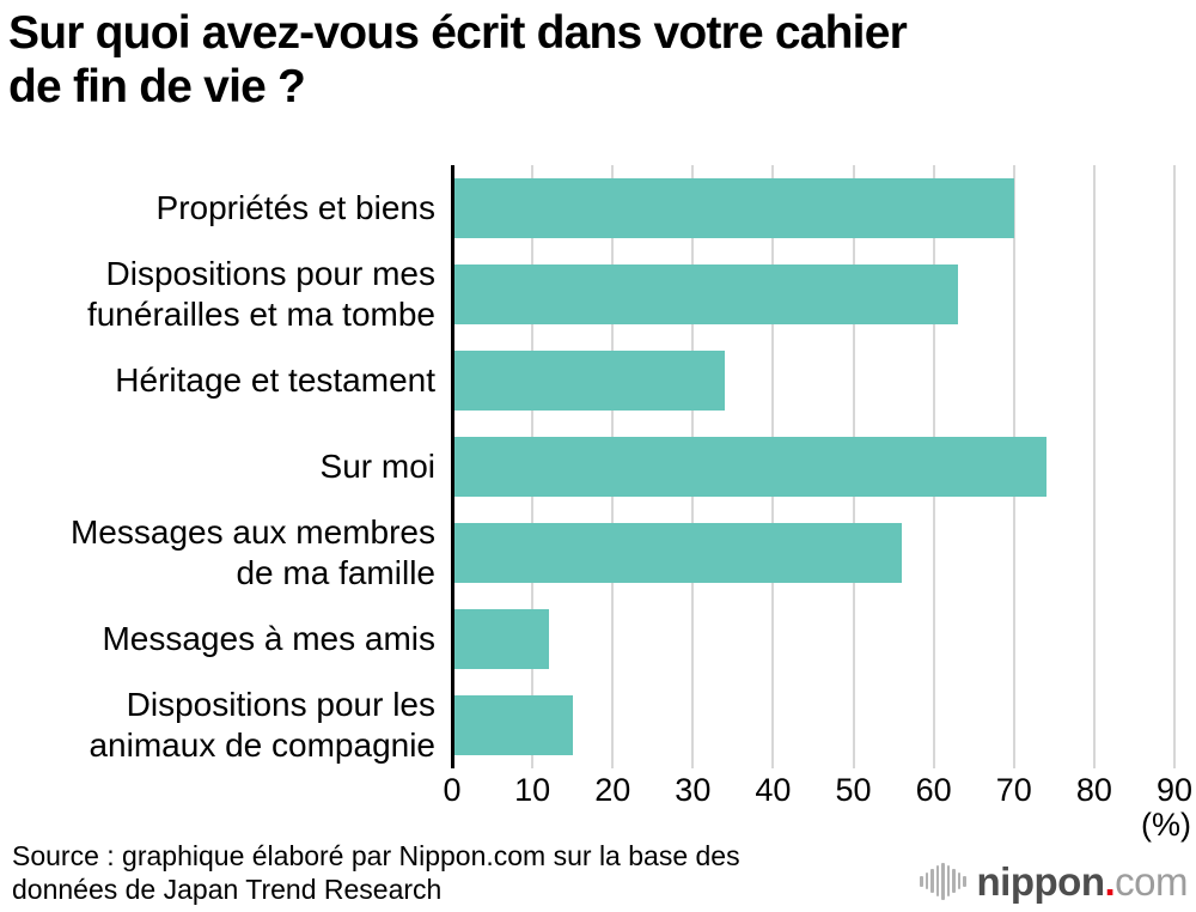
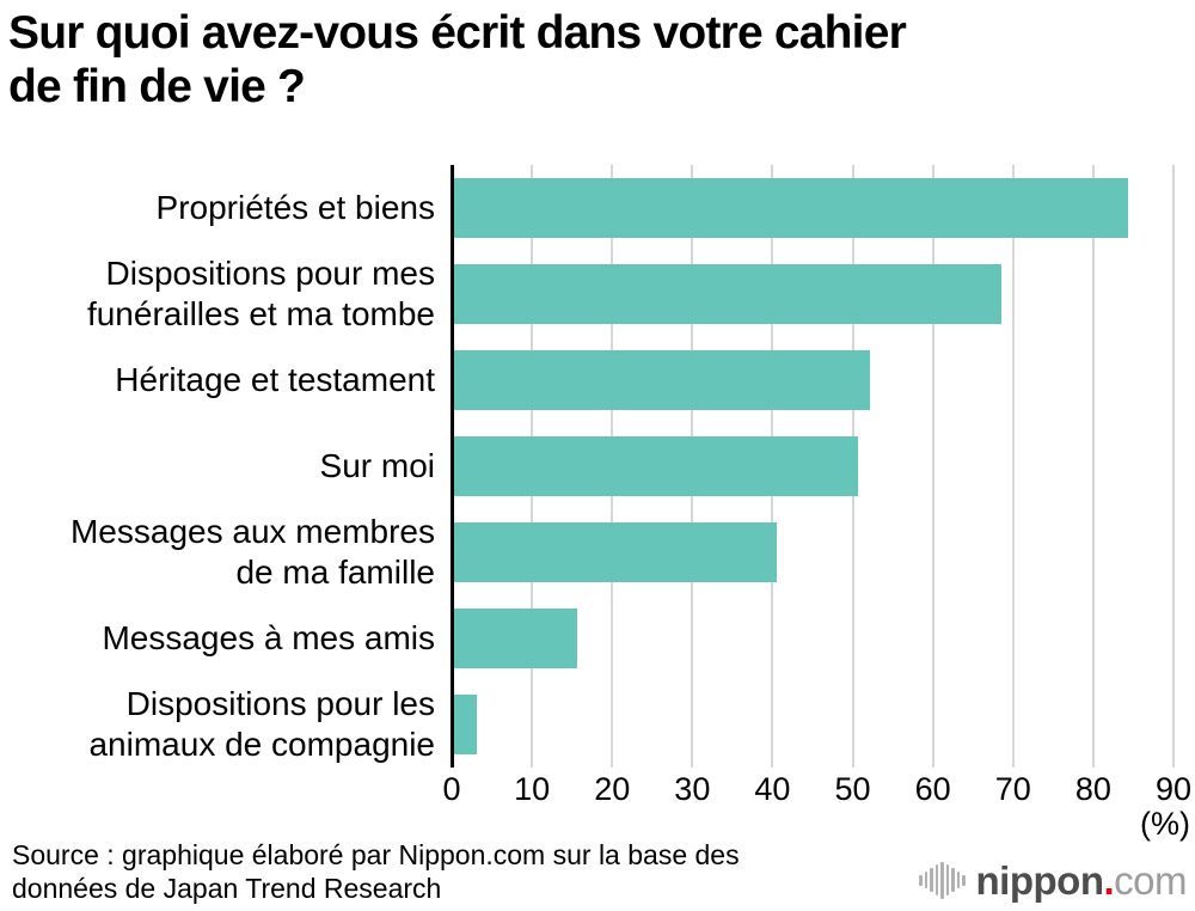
Propriétés et biens: 70 -> 84
Dispositions pour mes funérailles et ma tombe: 63 -> 68
Héritage et testament: 34 -> 52
Sur moi: 74 -> 51
Messages aux membres de ma famille: 56 -> 40
Messages à mes amis: 12 -> 16
Dispositions pour les animaux de compagnie: 15 -> 3
